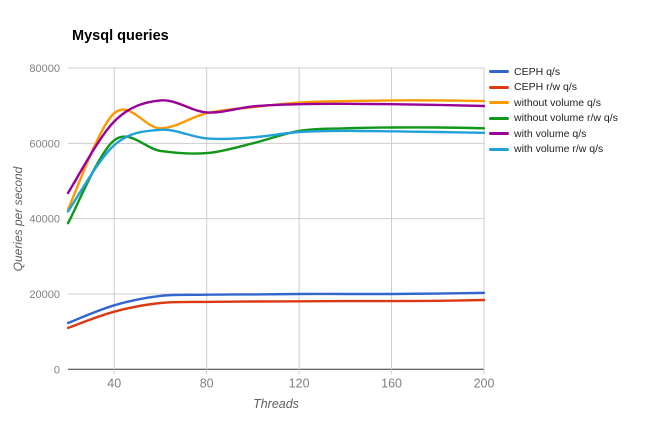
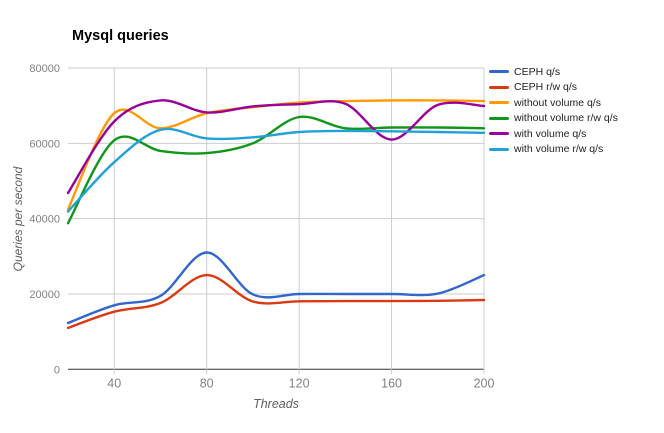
with volume r/w q/s/40: 60000 -> 55000
CEPH q/s/80: 20000 -> 31000
CEPH r/w q/s/80: 18000 -> 25000
without volume r/w q/s/120: 63000 -> 67000
with volume q/s/160: 70000 -> 61000
CEPH q/s/200: 20000 -> 25000
